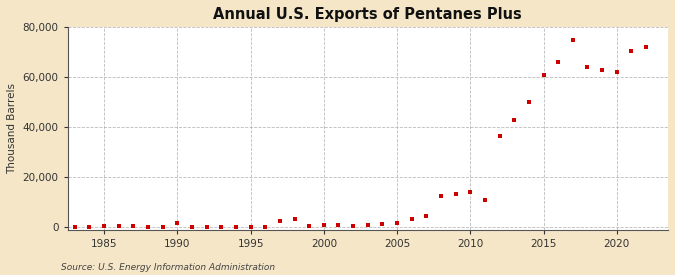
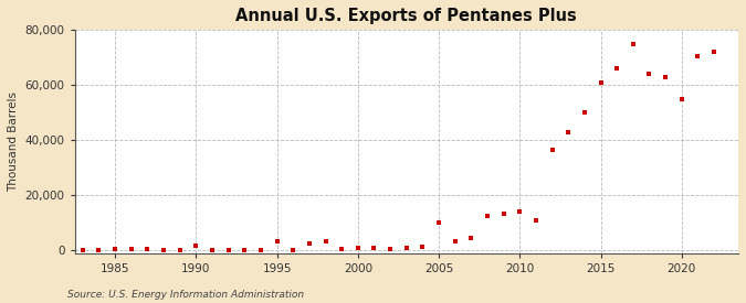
1995: 200 -> 3,500
2005: 1,800 -> 10,000
2020: 62,000 -> 55,000
